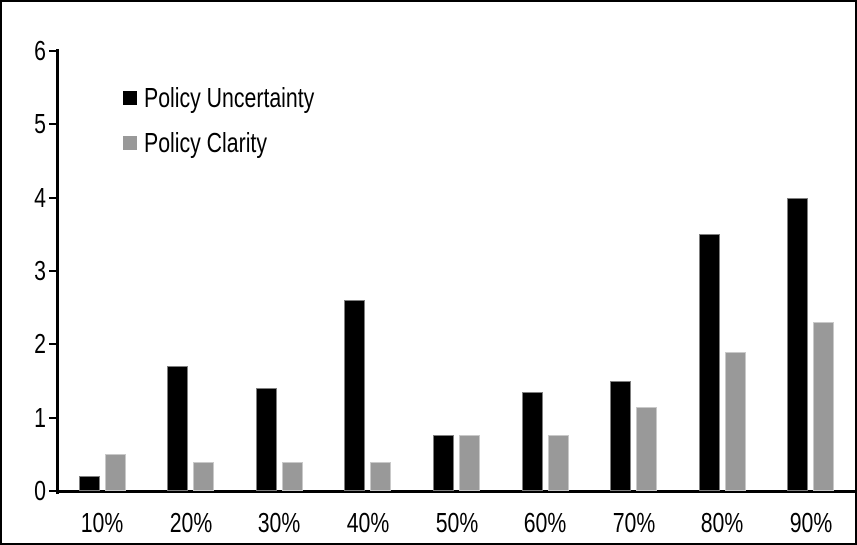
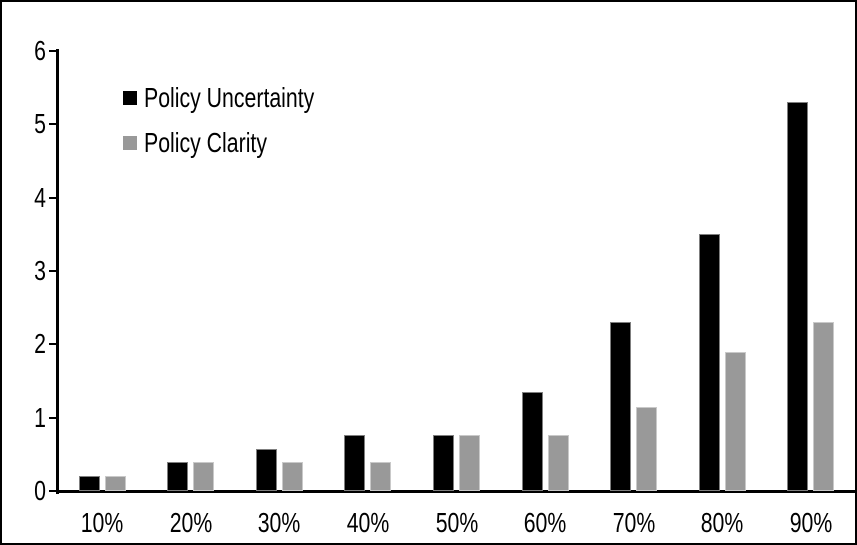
Policy Clarity/10%: 0.5 -> 0.2
Policy Uncertainty/20%: 1.7 -> 0.4
Policy Uncertainty/30%: 1.4 -> 0.6
Policy Uncertainty/40%: 2.6 -> 0.8
Policy Uncertainty/70%: 1.5 -> 2.3
Policy Uncertainty/90%: 4.0 -> 5.3
